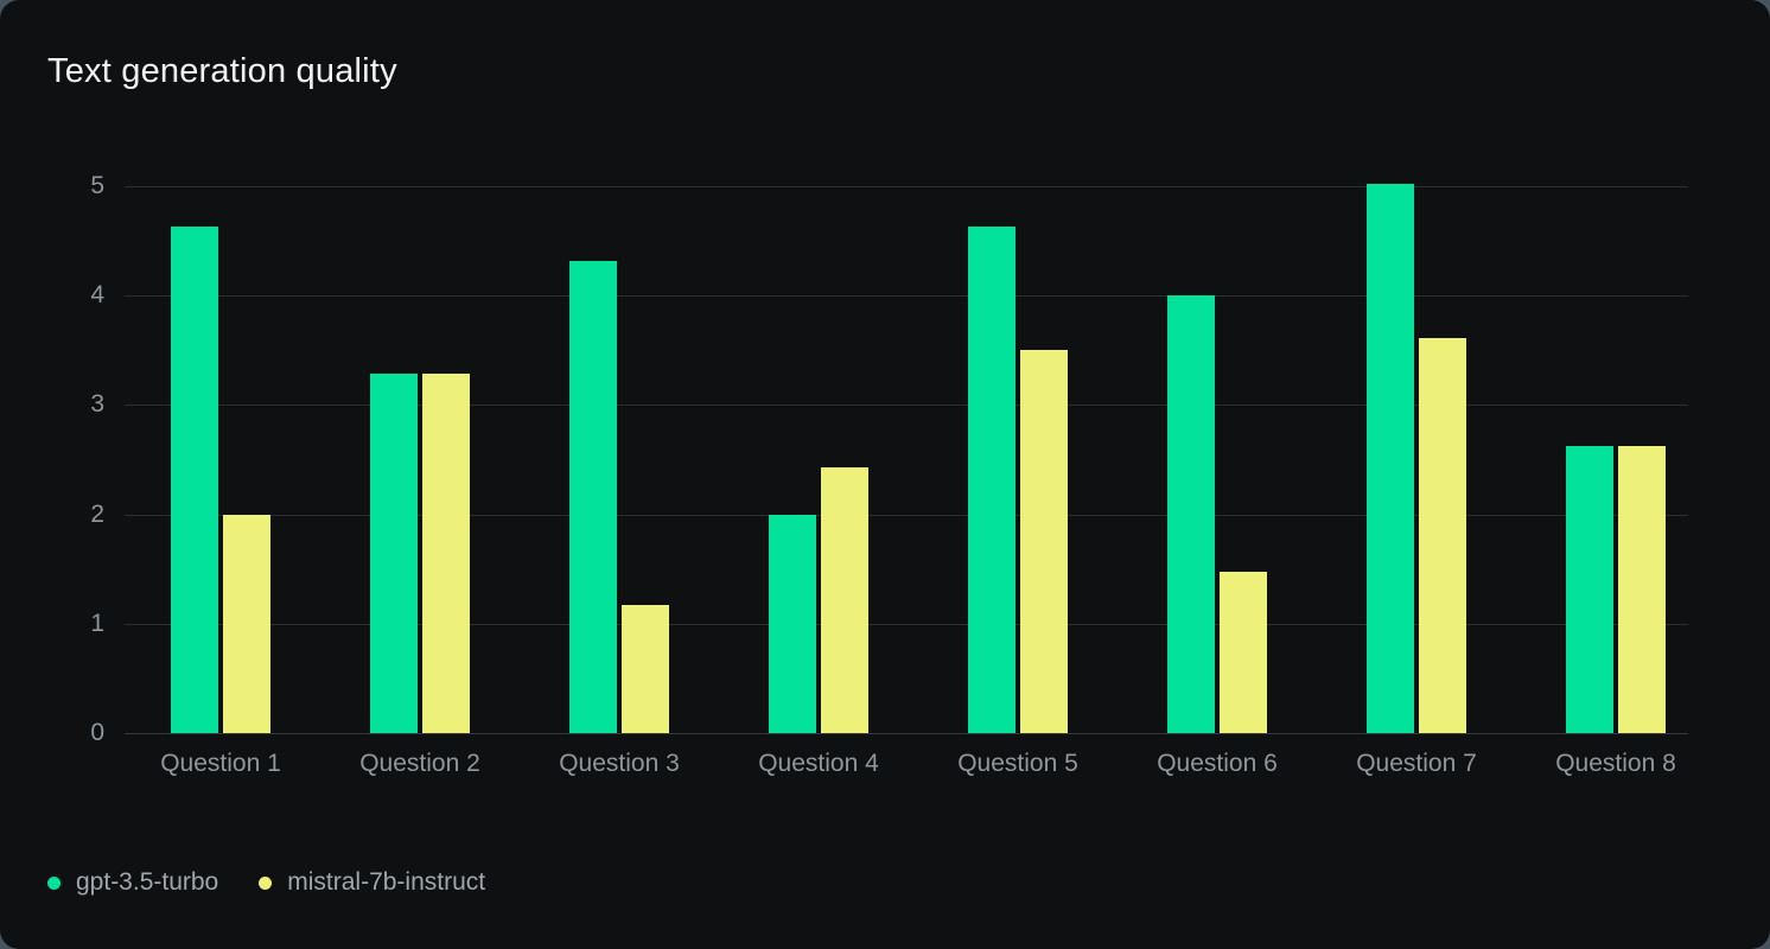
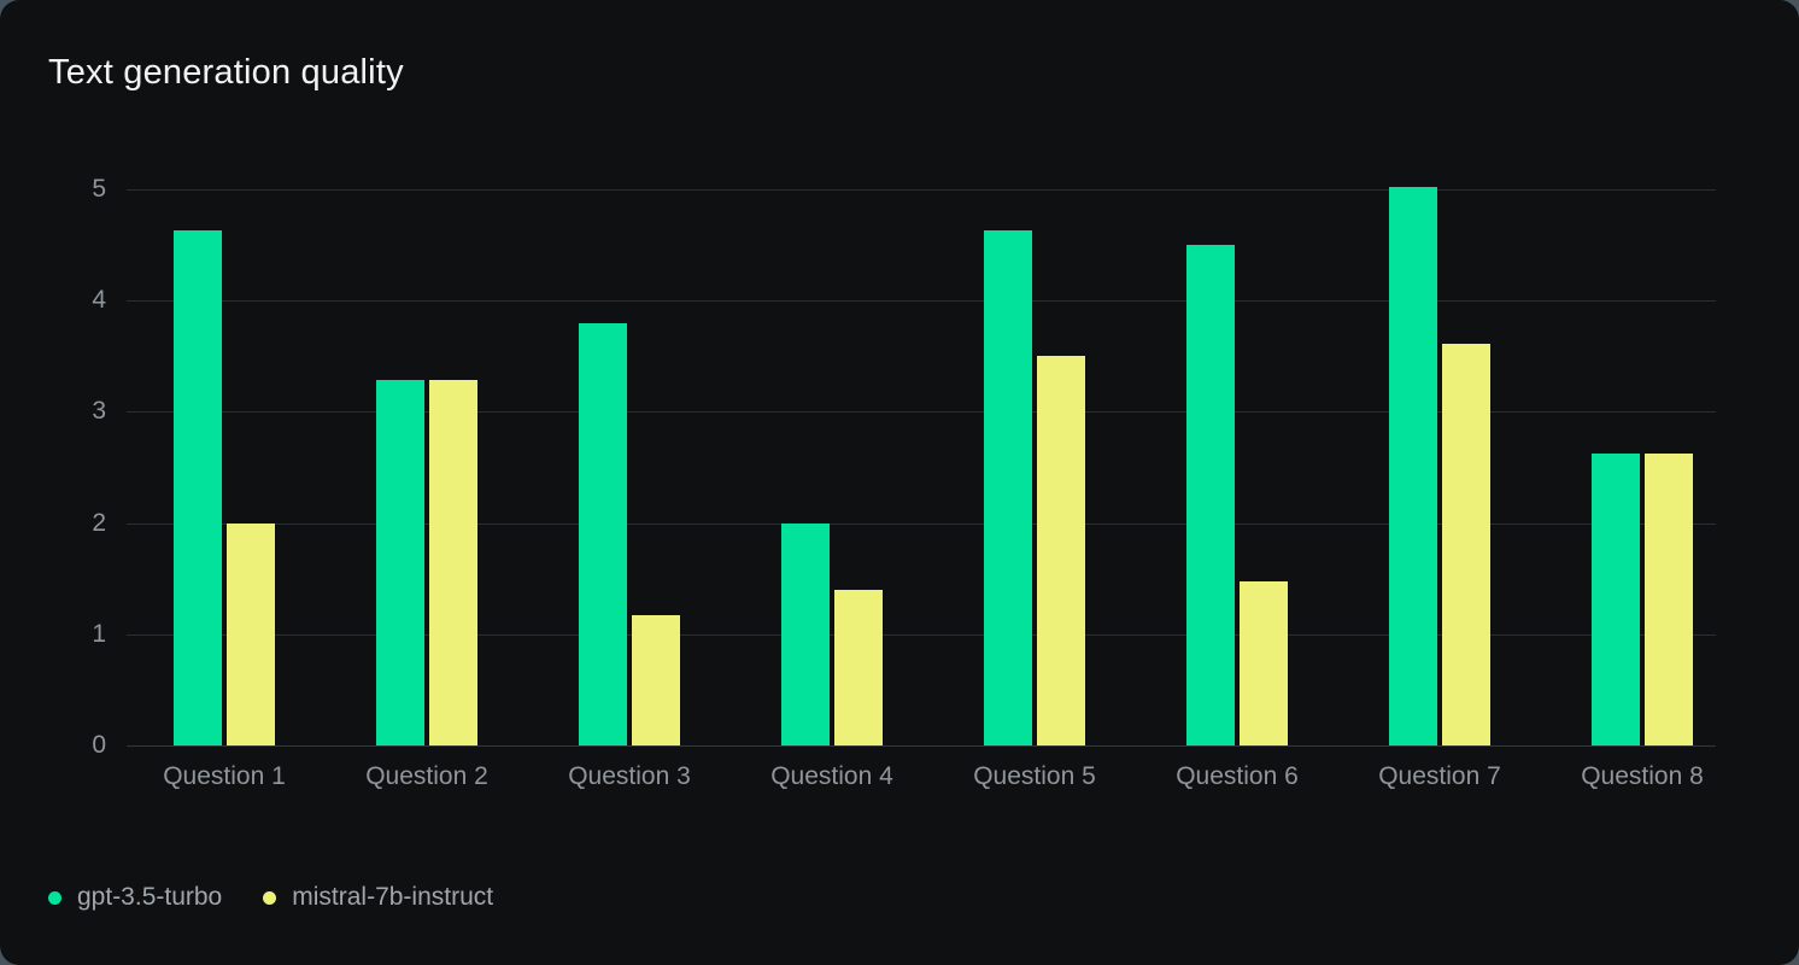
gpt-3.5-turbo/Question 3: 4.3 -> 3.8
mistral-7b-instruct/Question 4: 2.4 -> 1.4
gpt-3.5-turbo/Question 6: 4.0 -> 4.5
